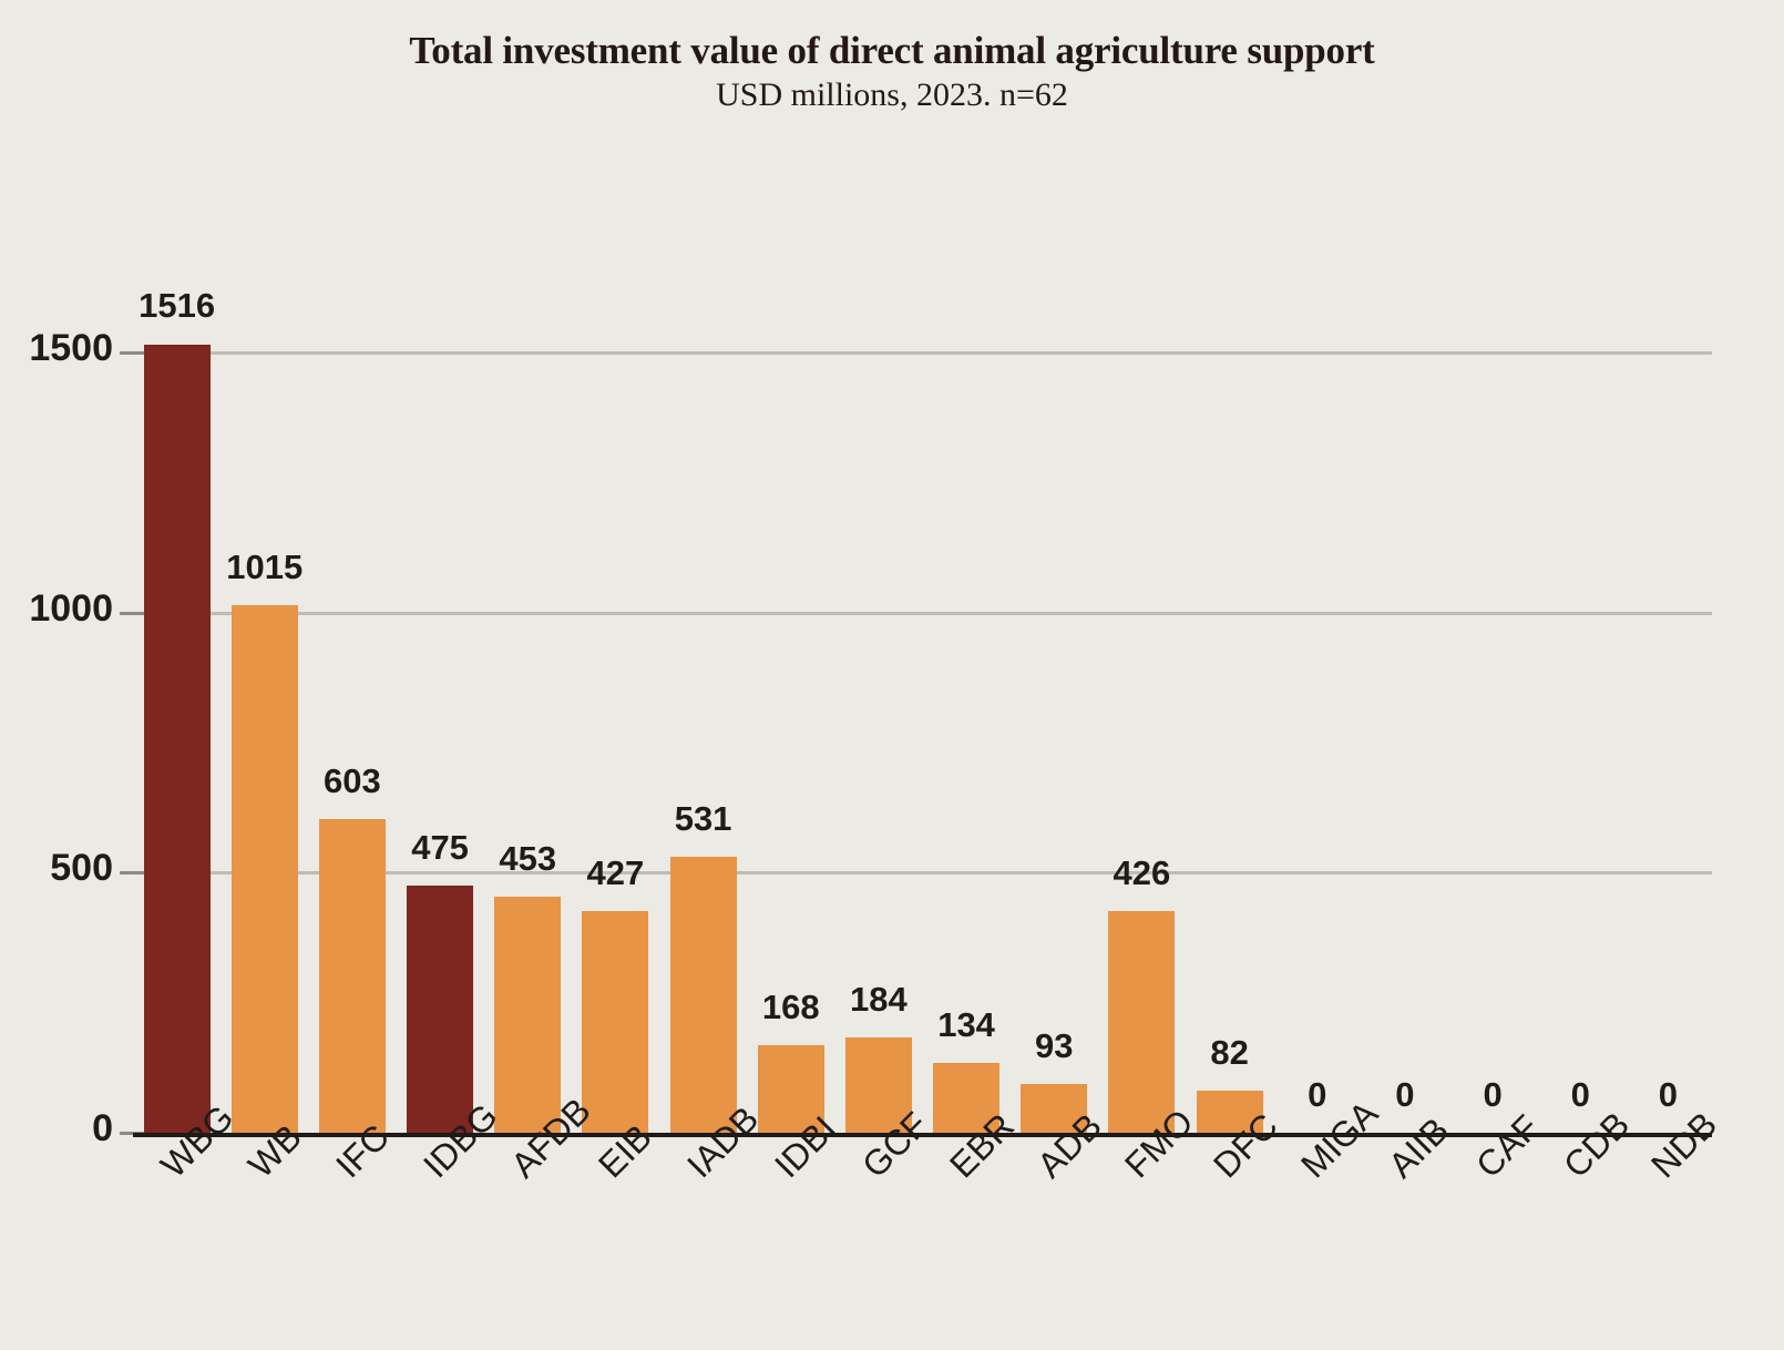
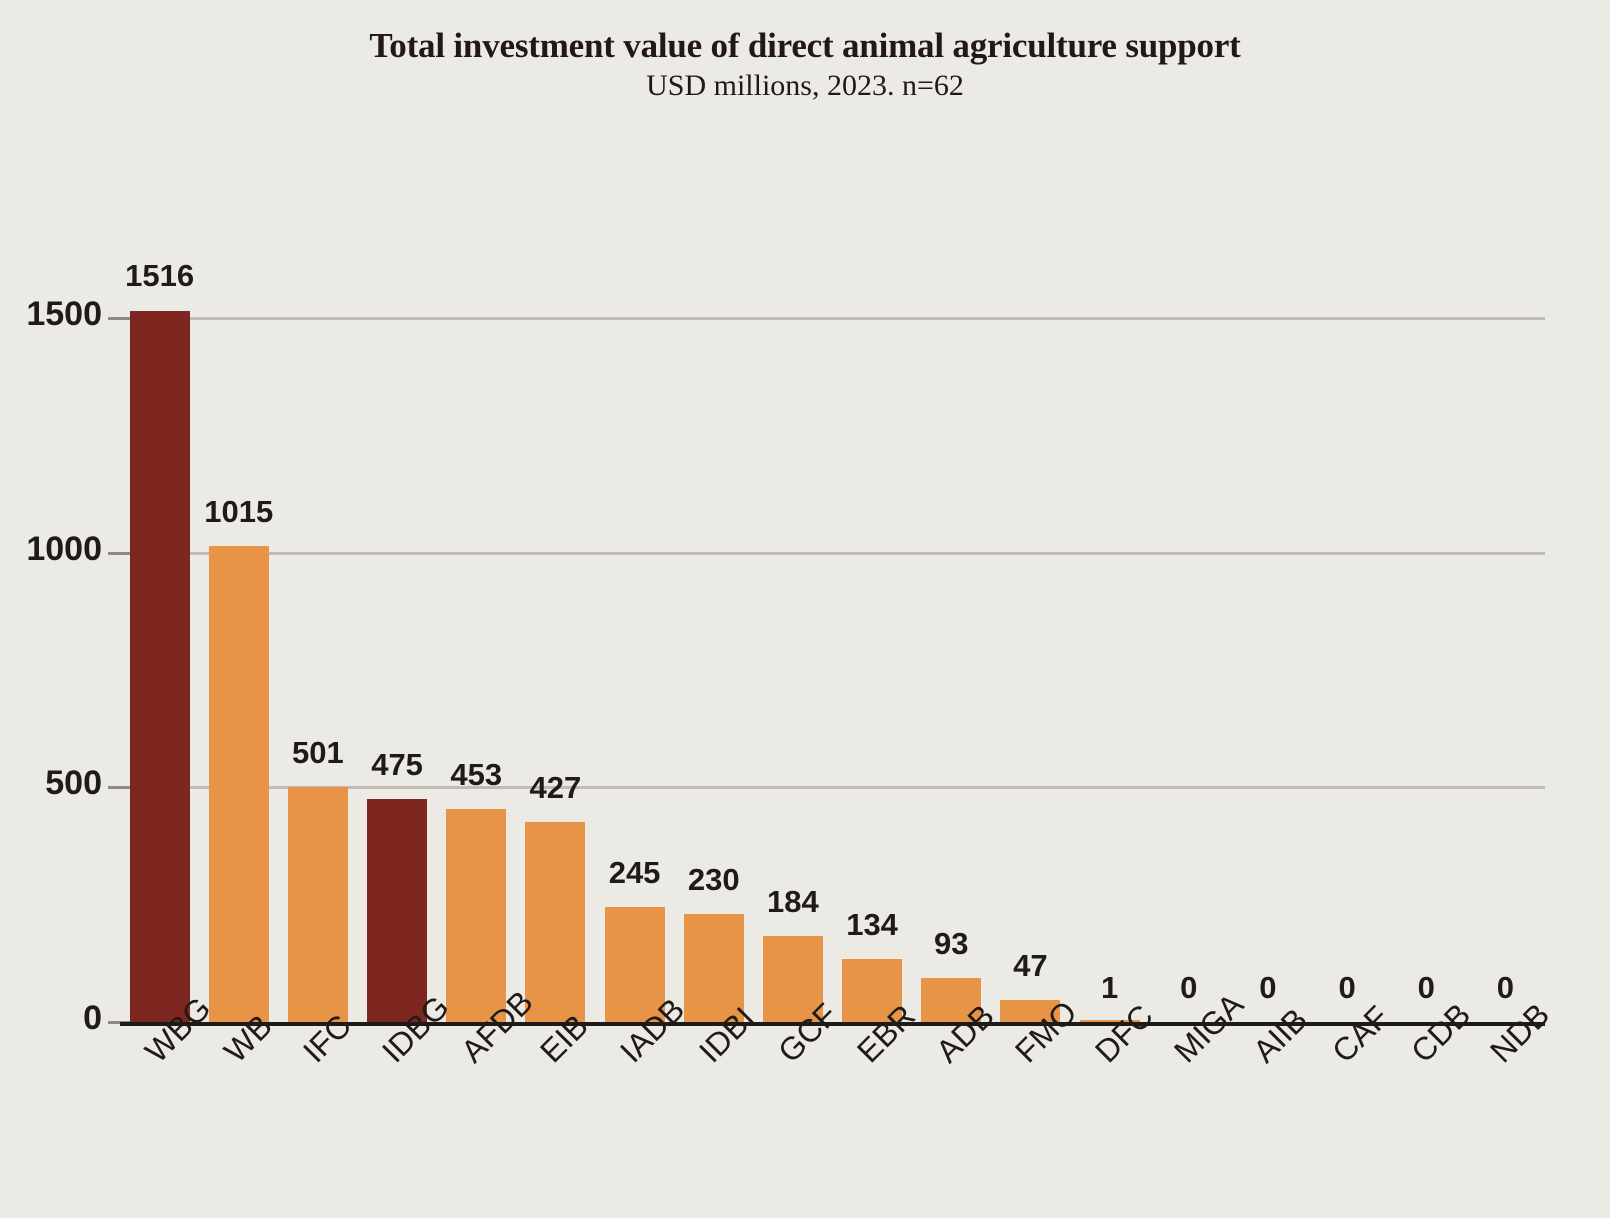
IFC: 603 -> 501
IADB: 531 -> 245
IDBI: 168 -> 230
FMO: 426 -> 47
DFC: 82 -> 1
